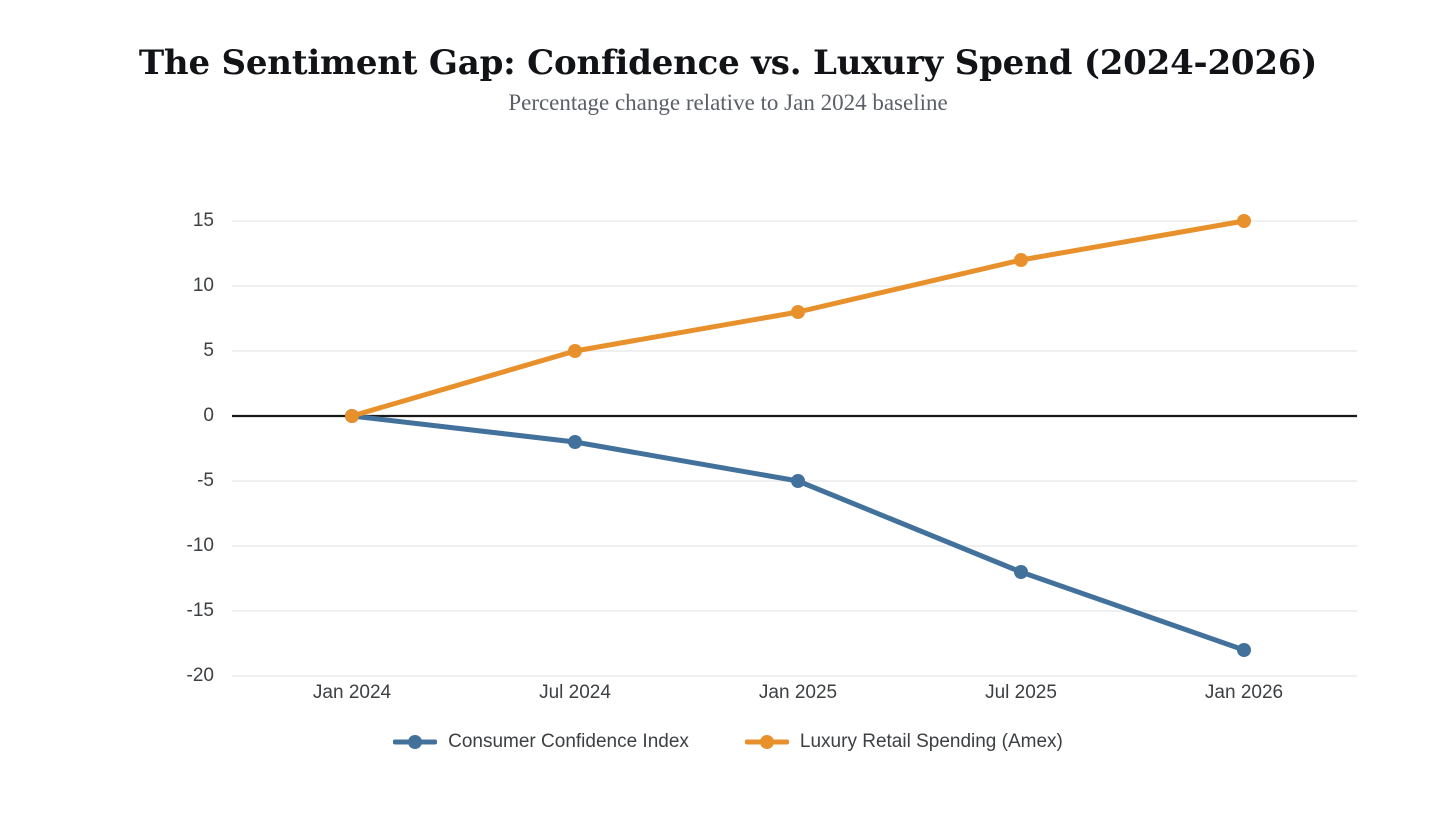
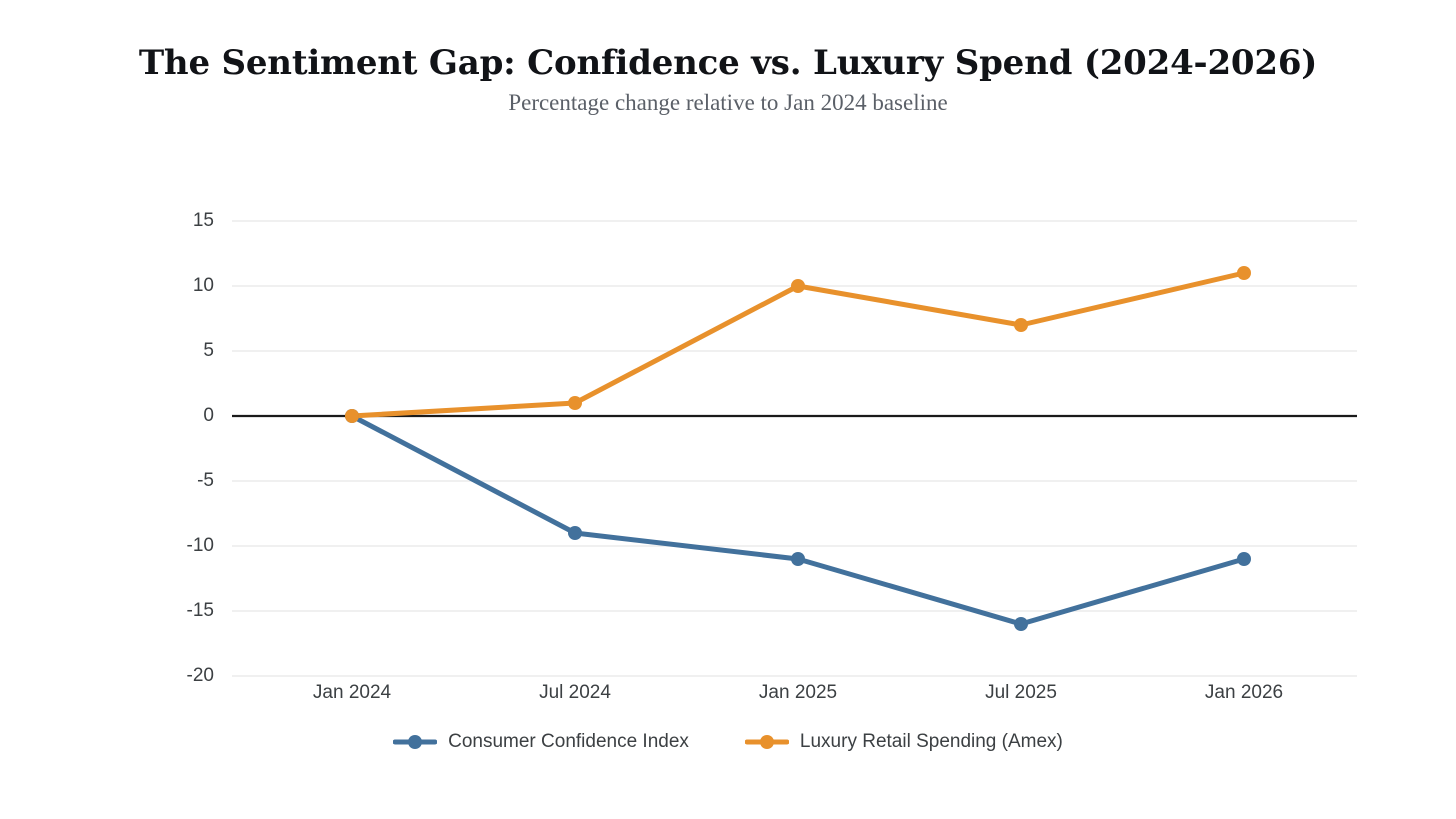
Consumer Confidence Index/Jul 2024: -2 -> -9
Luxury Retail Spending (Amex)/Jul 2024: 5 -> 1
Consumer Confidence Index/Jan 2025: -5 -> -11
Luxury Retail Spending (Amex)/Jan 2025: 8 -> 10
Consumer Confidence Index/Jul 2025: -12 -> -16
Luxury Retail Spending (Amex)/Jul 2025: 12 -> 7
Consumer Confidence Index/Jan 2026: -18 -> -11
Luxury Retail Spending (Amex)/Jan 2026: 15 -> 11
